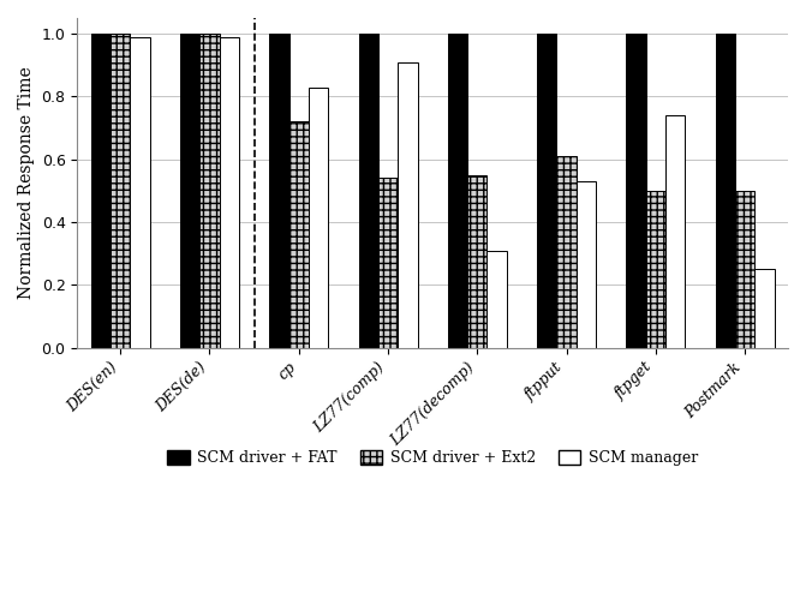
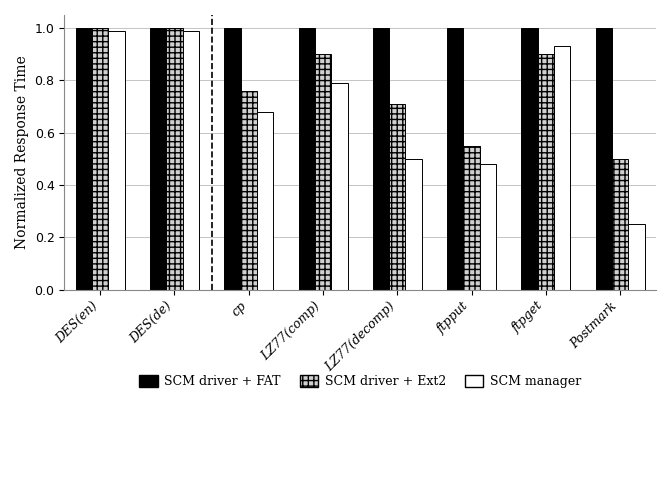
SCM driver + Ext2/cp: 0.72 -> 0.76
SCM manager/cp: 0.83 -> 0.68
SCM driver + Ext2/LZ77(comp): 0.54 -> 0.90
SCM manager/LZ77(comp): 0.91 -> 0.79
SCM driver + Ext2/LZ77(decomp): 0.55 -> 0.71
SCM manager/LZ77(decomp): 0.31 -> 0.50
SCM driver + Ext2/ftpput: 0.61 -> 0.55
SCM manager/ftpput: 0.53 -> 0.48
SCM driver + Ext2/ftpget: 0.50 -> 0.90
SCM manager/ftpget: 0.74 -> 0.93
